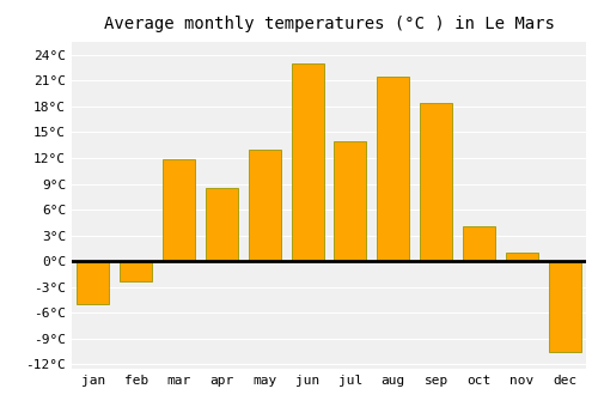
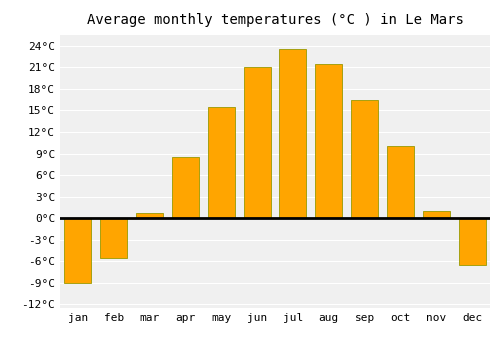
jan: -5.0°C -> -9.0°C
feb: -2.4°C -> -5.5°C
mar: 11.8°C -> 0.7°C
may: 13.0°C -> 15.5°C
jun: 23.0°C -> 21.0°C
jul: 14.0°C -> 23.5°C
sep: 18.4°C -> 16.5°C
oct: 4.0°C -> 10.0°C
dec: -10.6°C -> -6.5°C
